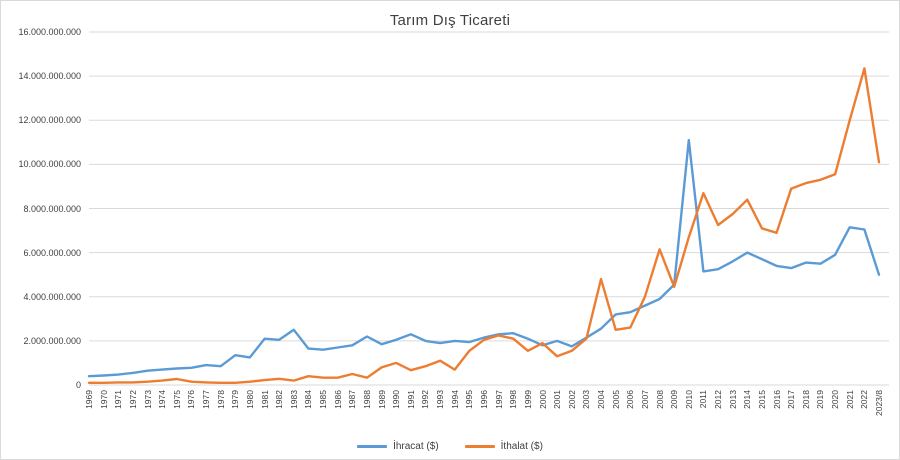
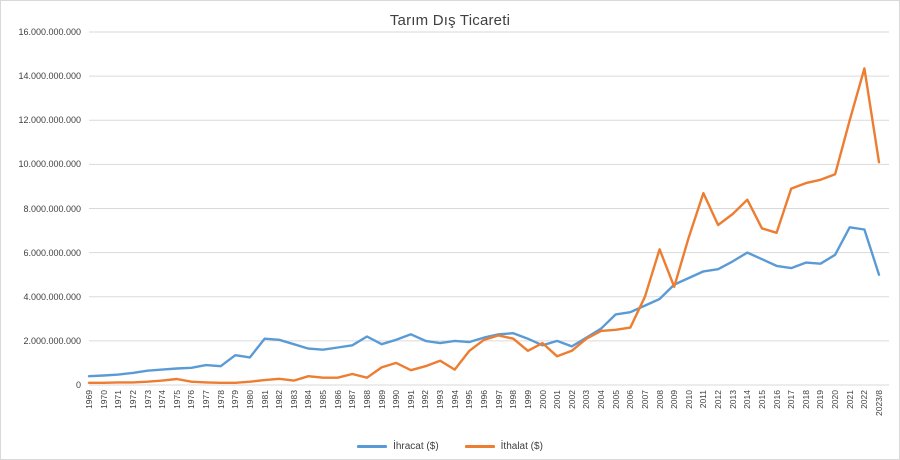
İhracat ($)/1983: 2500000000 -> 1800000000
İthalat ($)/2004: 4800000000 -> 2400000000
İhracat ($)/2010: 11100000000 -> 4800000000
